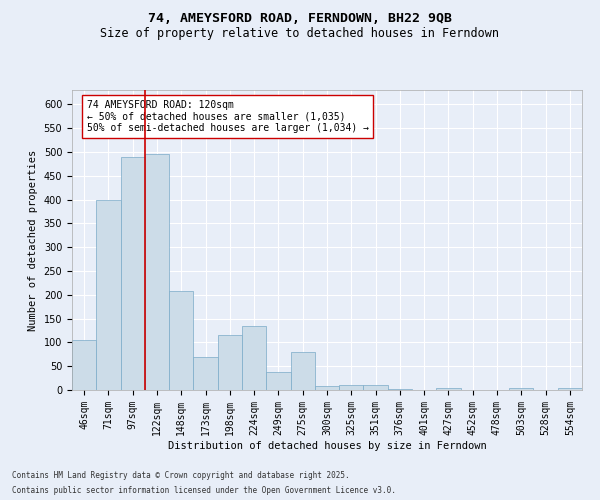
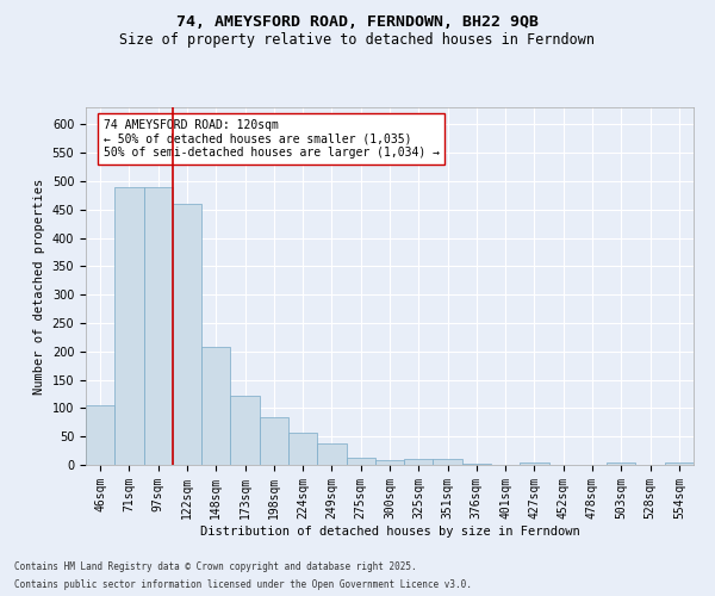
71sqm: 400 -> 490
122sqm: 495 -> 460
173sqm: 70 -> 122
198sqm: 115 -> 83
224sqm: 135 -> 57
275sqm: 80 -> 13
